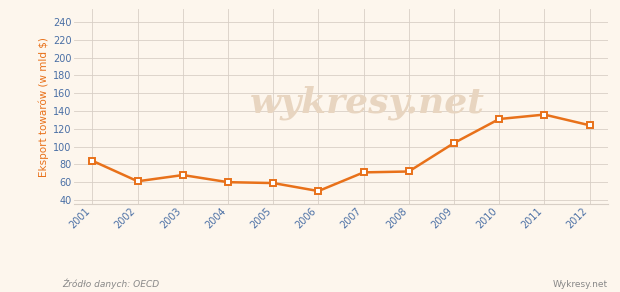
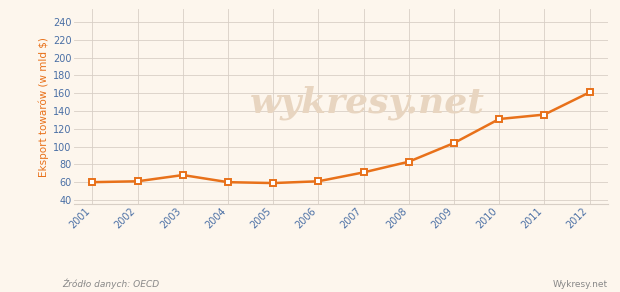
2001: 84 -> 60
2006: 50 -> 61
2008: 72 -> 83
2012: 124 -> 161
